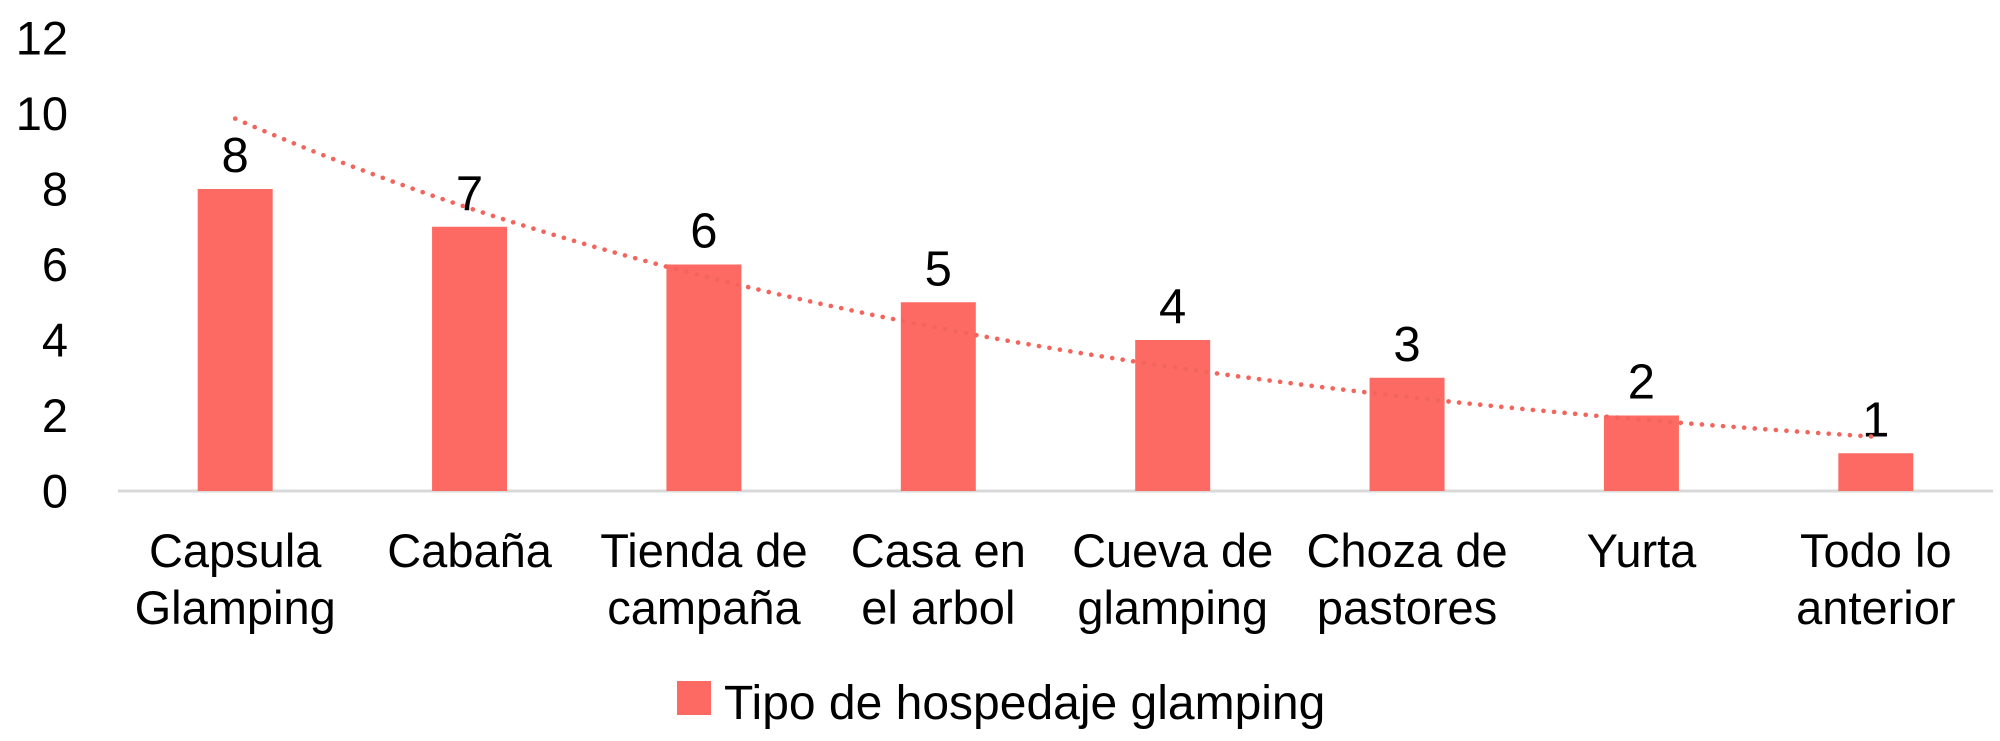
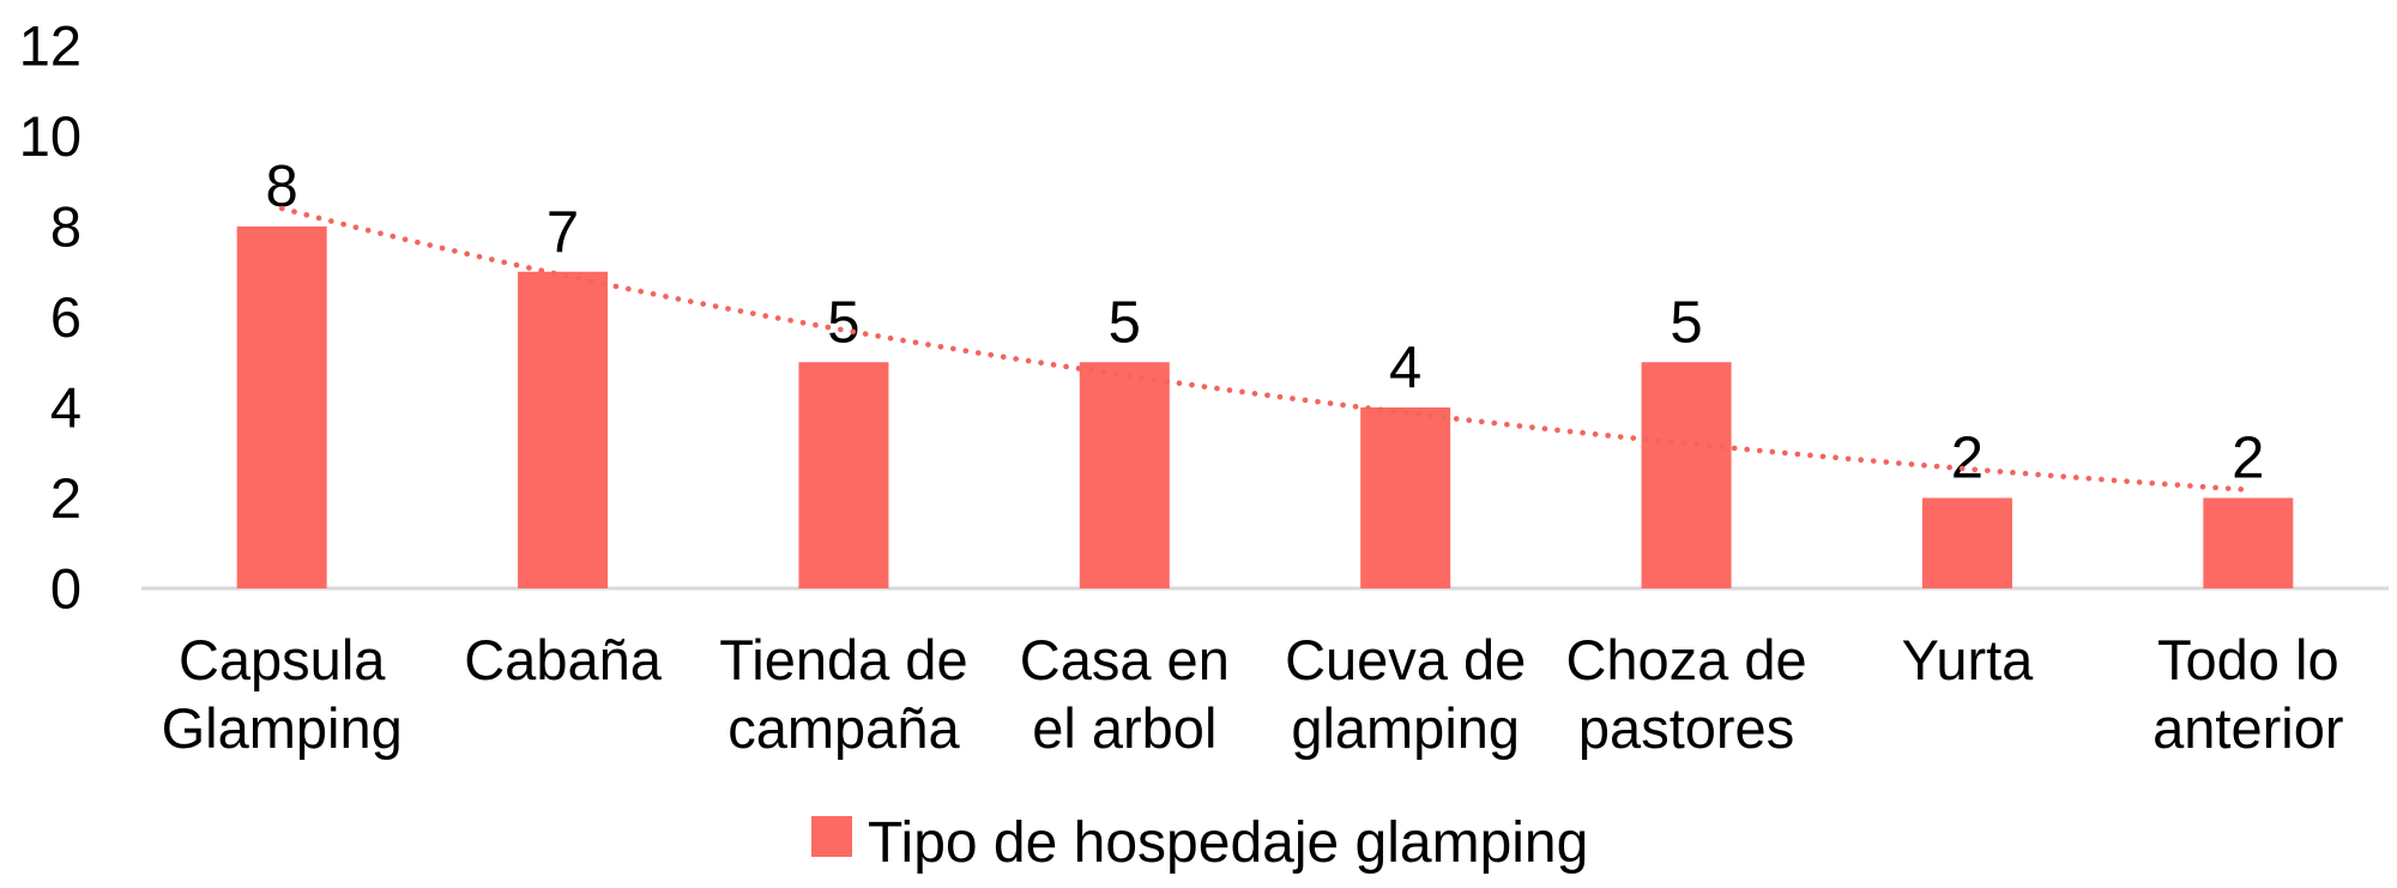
Tienda de campaña: 6 -> 5
Choza de pastores: 3 -> 5
Todo lo anterior: 1 -> 2
